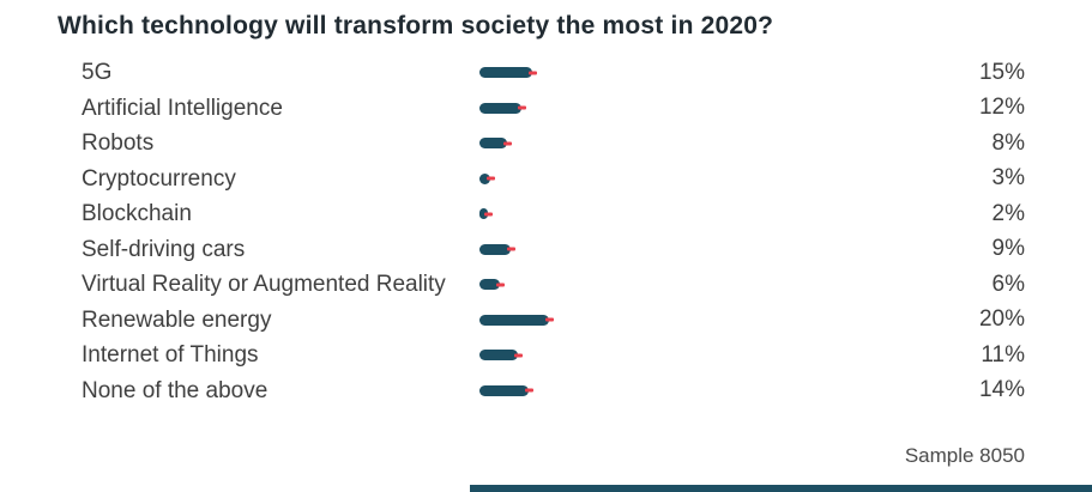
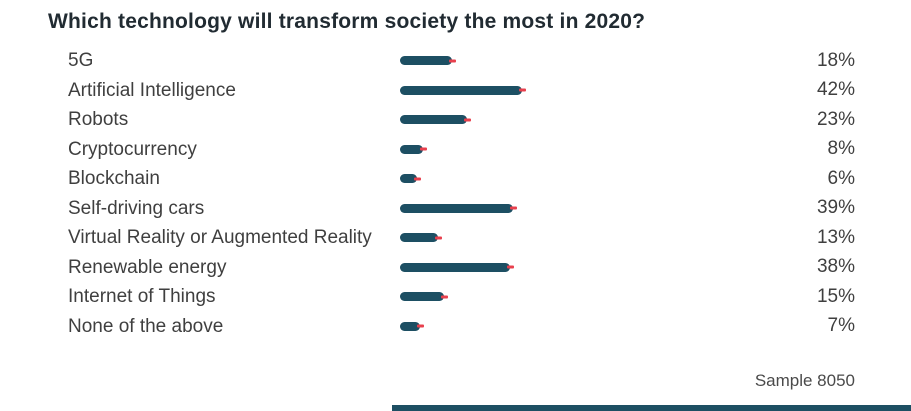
5G: 15% -> 18%
Artificial Intelligence: 12% -> 42%
Robots: 8% -> 23%
Cryptocurrency: 3% -> 8%
Blockchain: 2% -> 6%
Self-driving cars: 9% -> 39%
Virtual Reality or Augmented Reality: 6% -> 13%
Renewable energy: 20% -> 38%
Internet of Things: 11% -> 15%
None of the above: 14% -> 7%
